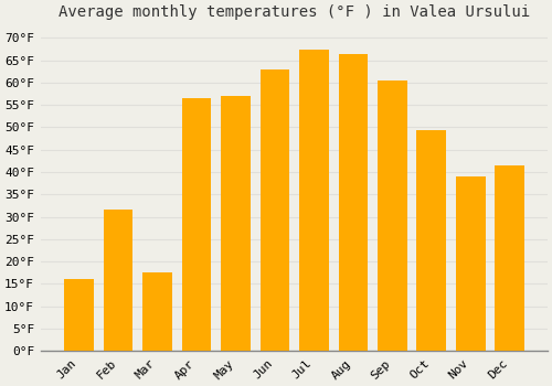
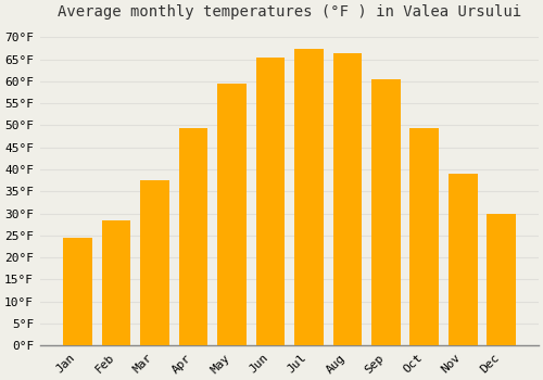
Jan: 16.0°F -> 24.5°F
Feb: 31.5°F -> 28.5°F
Mar: 17.5°F -> 37.5°F
Apr: 56.5°F -> 49.5°F
May: 57.0°F -> 59.5°F
Jun: 63.0°F -> 65.5°F
Dec: 41.5°F -> 30.0°F
